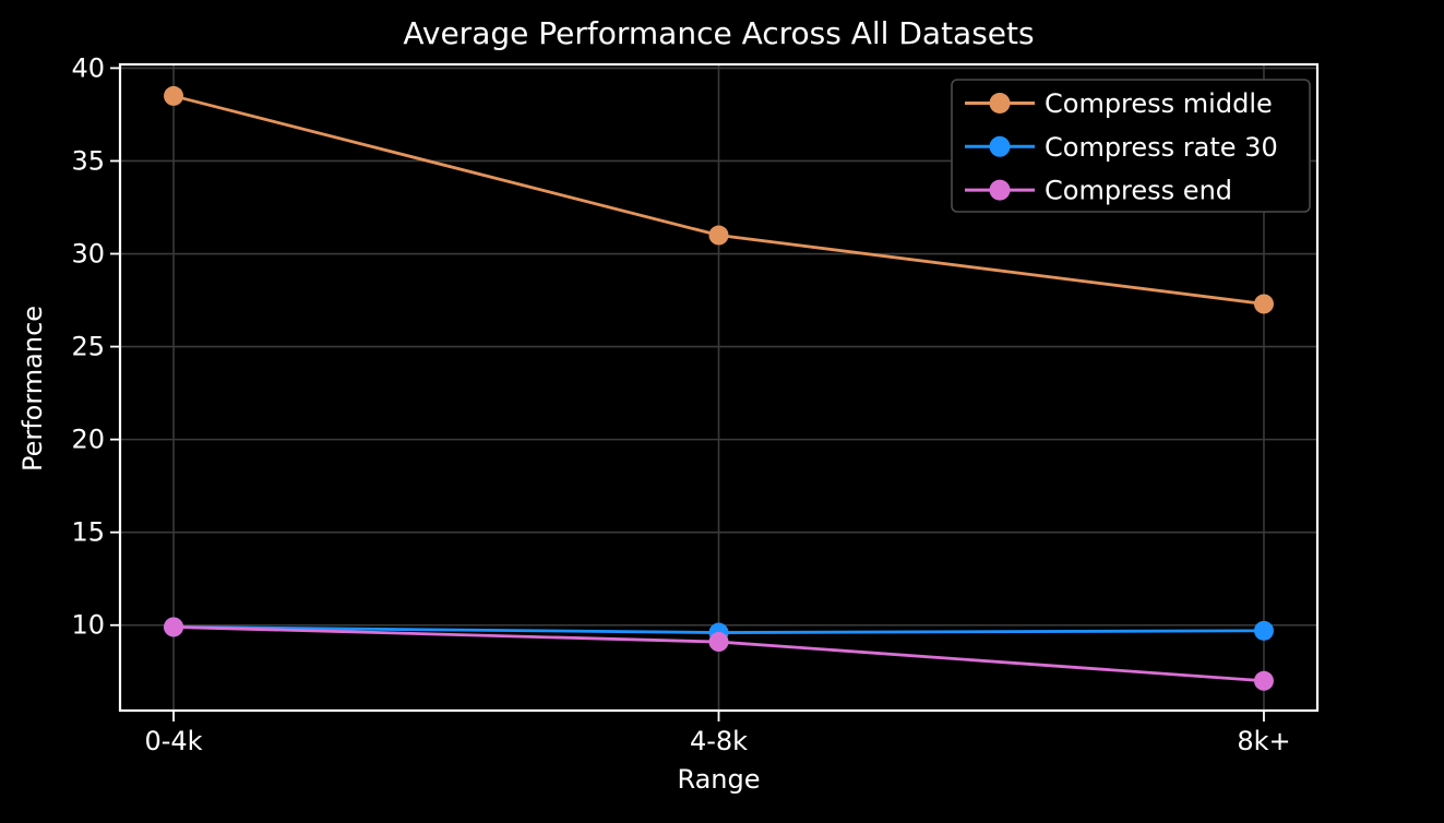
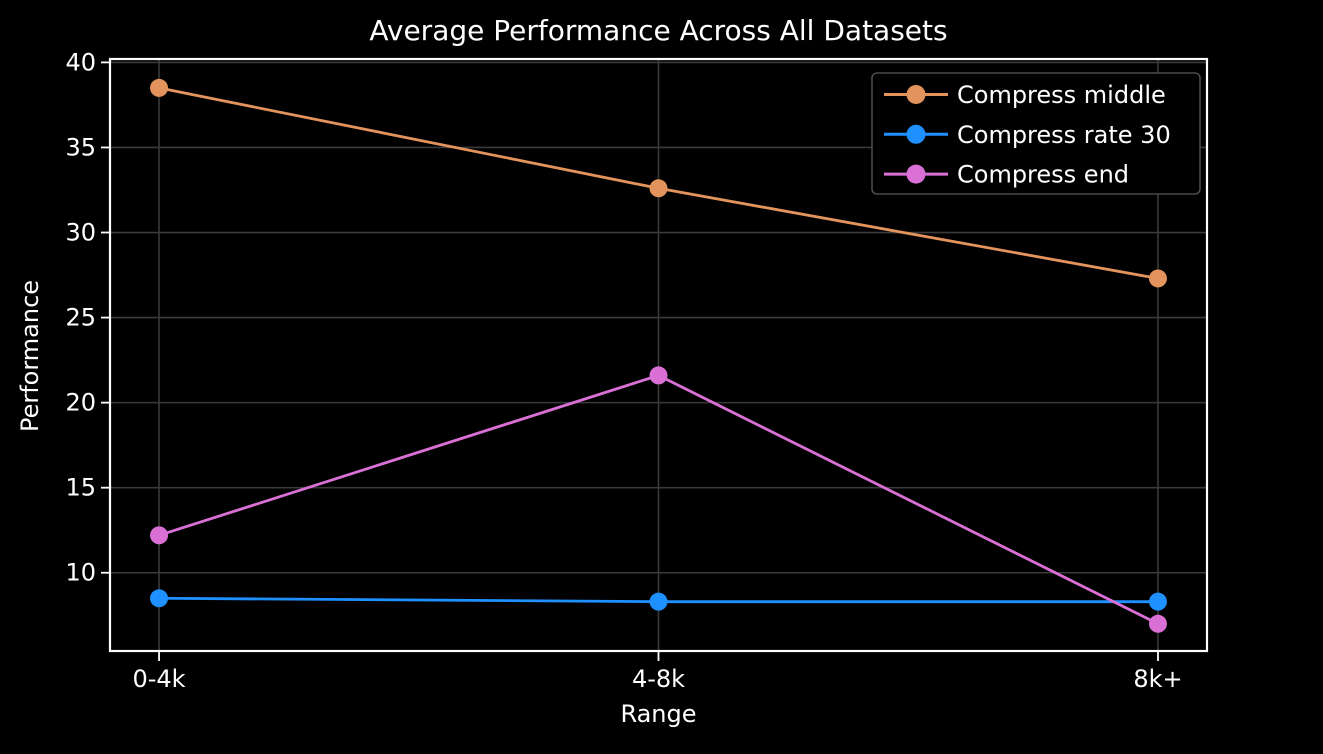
Compress rate 30/0-4k: 9.9 -> 8.5
Compress end/0-4k: 9.9 -> 12.2
Compress middle/4-8k: 31.0 -> 32.6
Compress rate 30/4-8k: 9.6 -> 8.3
Compress end/4-8k: 9.1 -> 21.6
Compress rate 30/8k+: 9.7 -> 8.3
